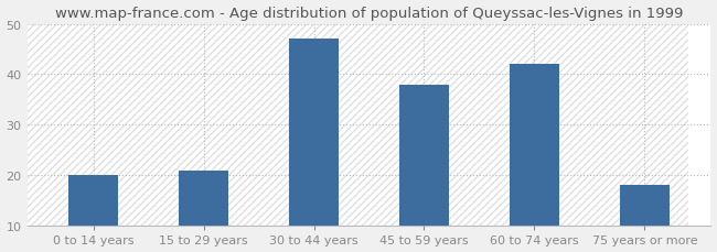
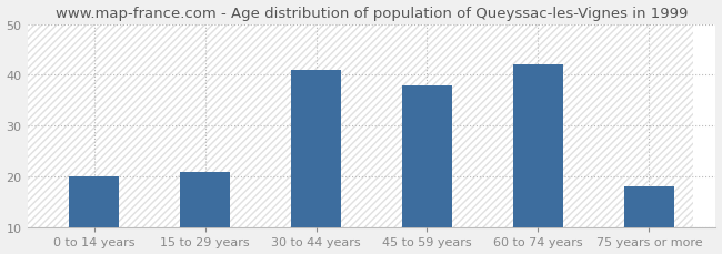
30 to 44 years: 47 -> 41
